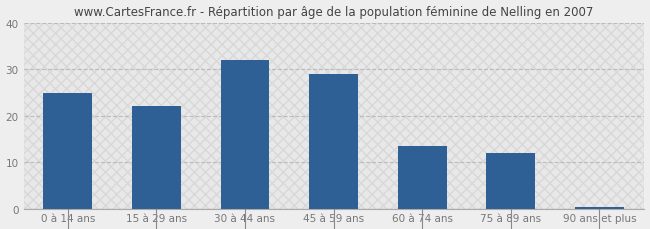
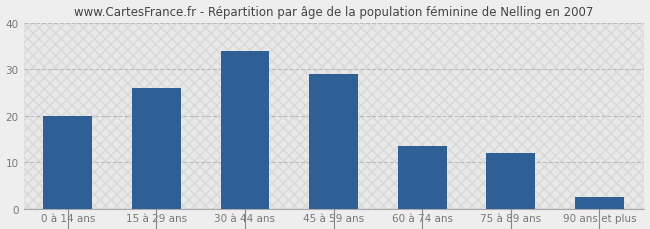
0 à 14 ans: 25.0 -> 20.0
15 à 29 ans: 22.0 -> 26.0
30 à 44 ans: 32.0 -> 34.0
90 ans et plus: 0.4 -> 2.5
